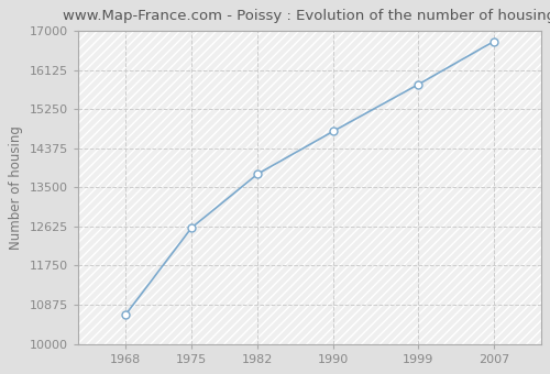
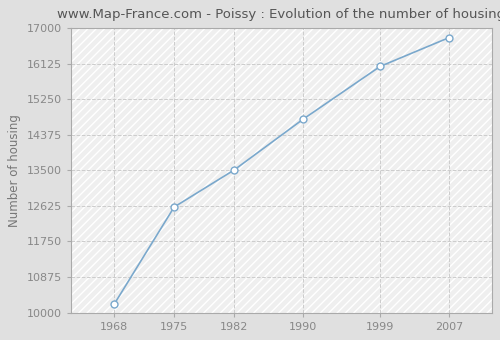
1968: 10650 -> 10200
1982: 13800 -> 13510
1999: 15800 -> 16060
